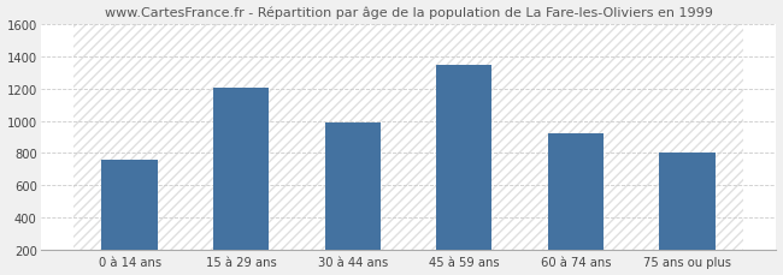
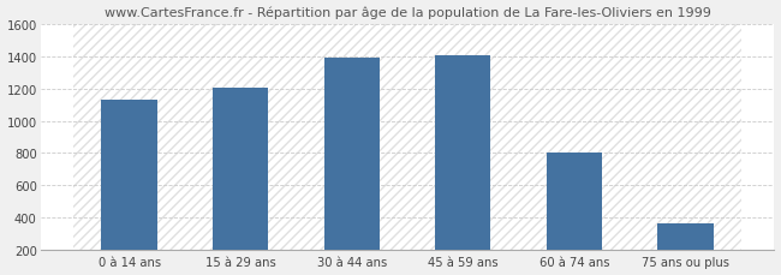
0 à 14 ans: 760 -> 1130
30 à 44 ans: 990 -> 1390
45 à 59 ans: 1350 -> 1400
60 à 74 ans: 920 -> 800
75 ans ou plus: 800 -> 360
